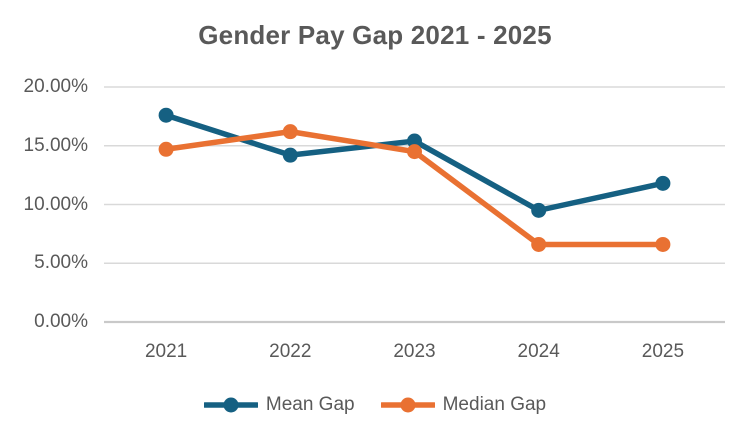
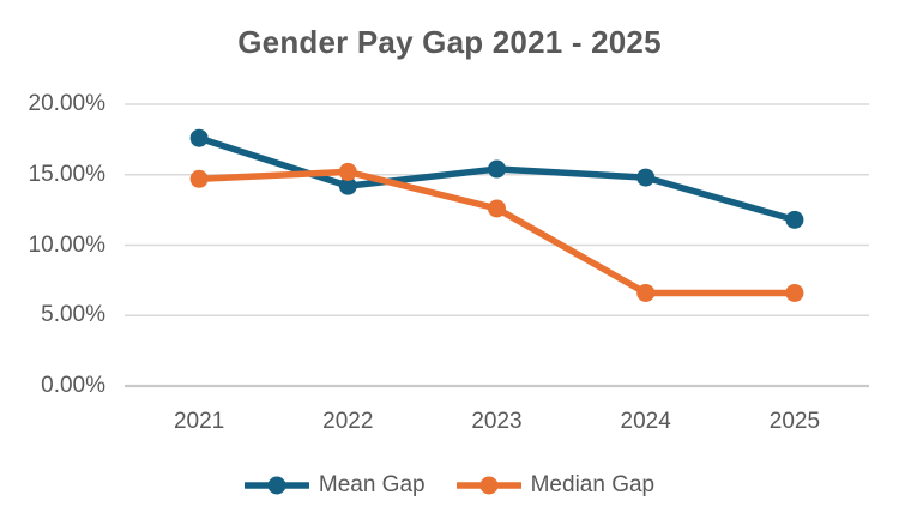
Median Gap/2022: 16.2% -> 15.2%
Median Gap/2023: 14.5% -> 12.6%
Mean Gap/2024: 9.5% -> 14.8%
